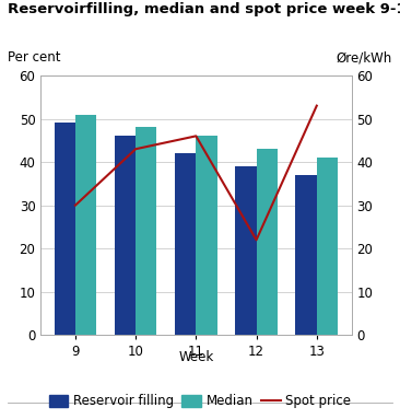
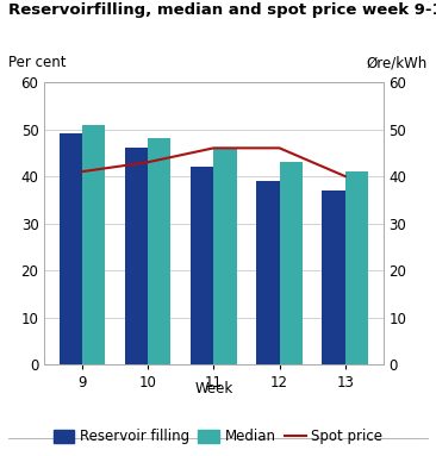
Spot price/9: 30 -> 41
Spot price/12: 22 -> 46
Spot price/13: 53 -> 40
